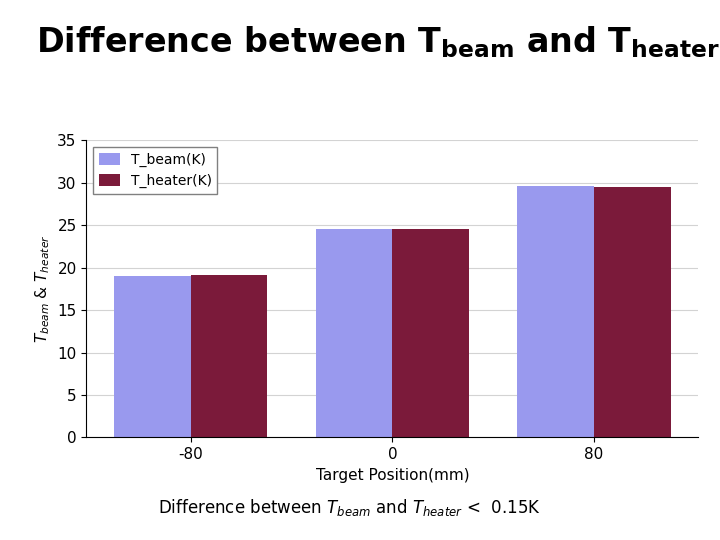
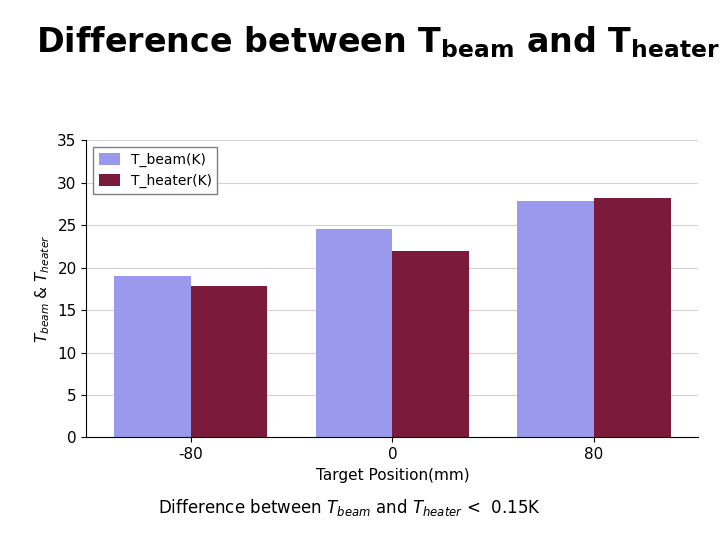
T_heater(K)/-80: 19.1 -> 17.8
T_heater(K)/0: 24.5 -> 22.0
T_beam(K)/80: 29.6 -> 27.8
T_heater(K)/80: 29.5 -> 28.2
